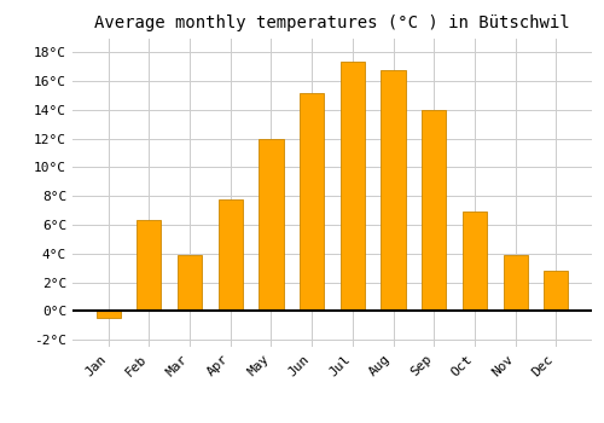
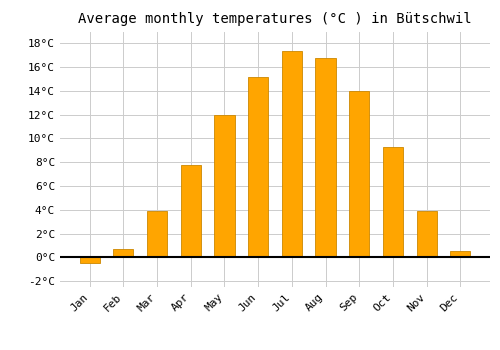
Feb: 6.3°C -> 0.7°C
Oct: 6.9°C -> 9.3°C
Dec: 2.8°C -> 0.5°C
